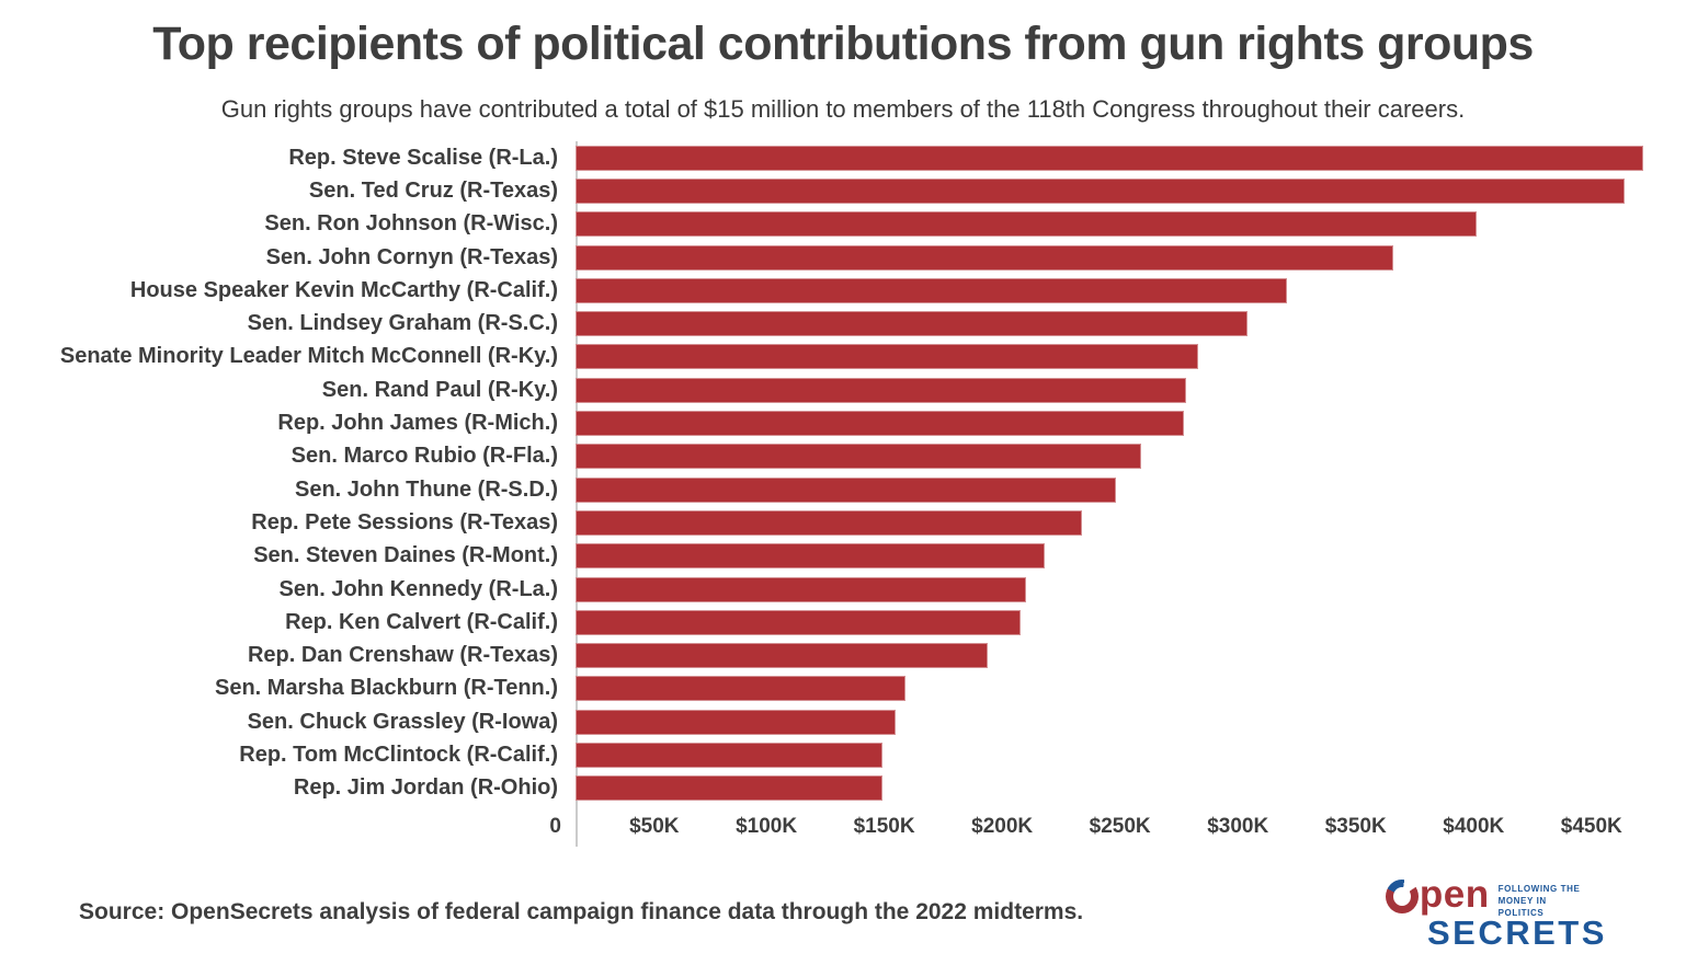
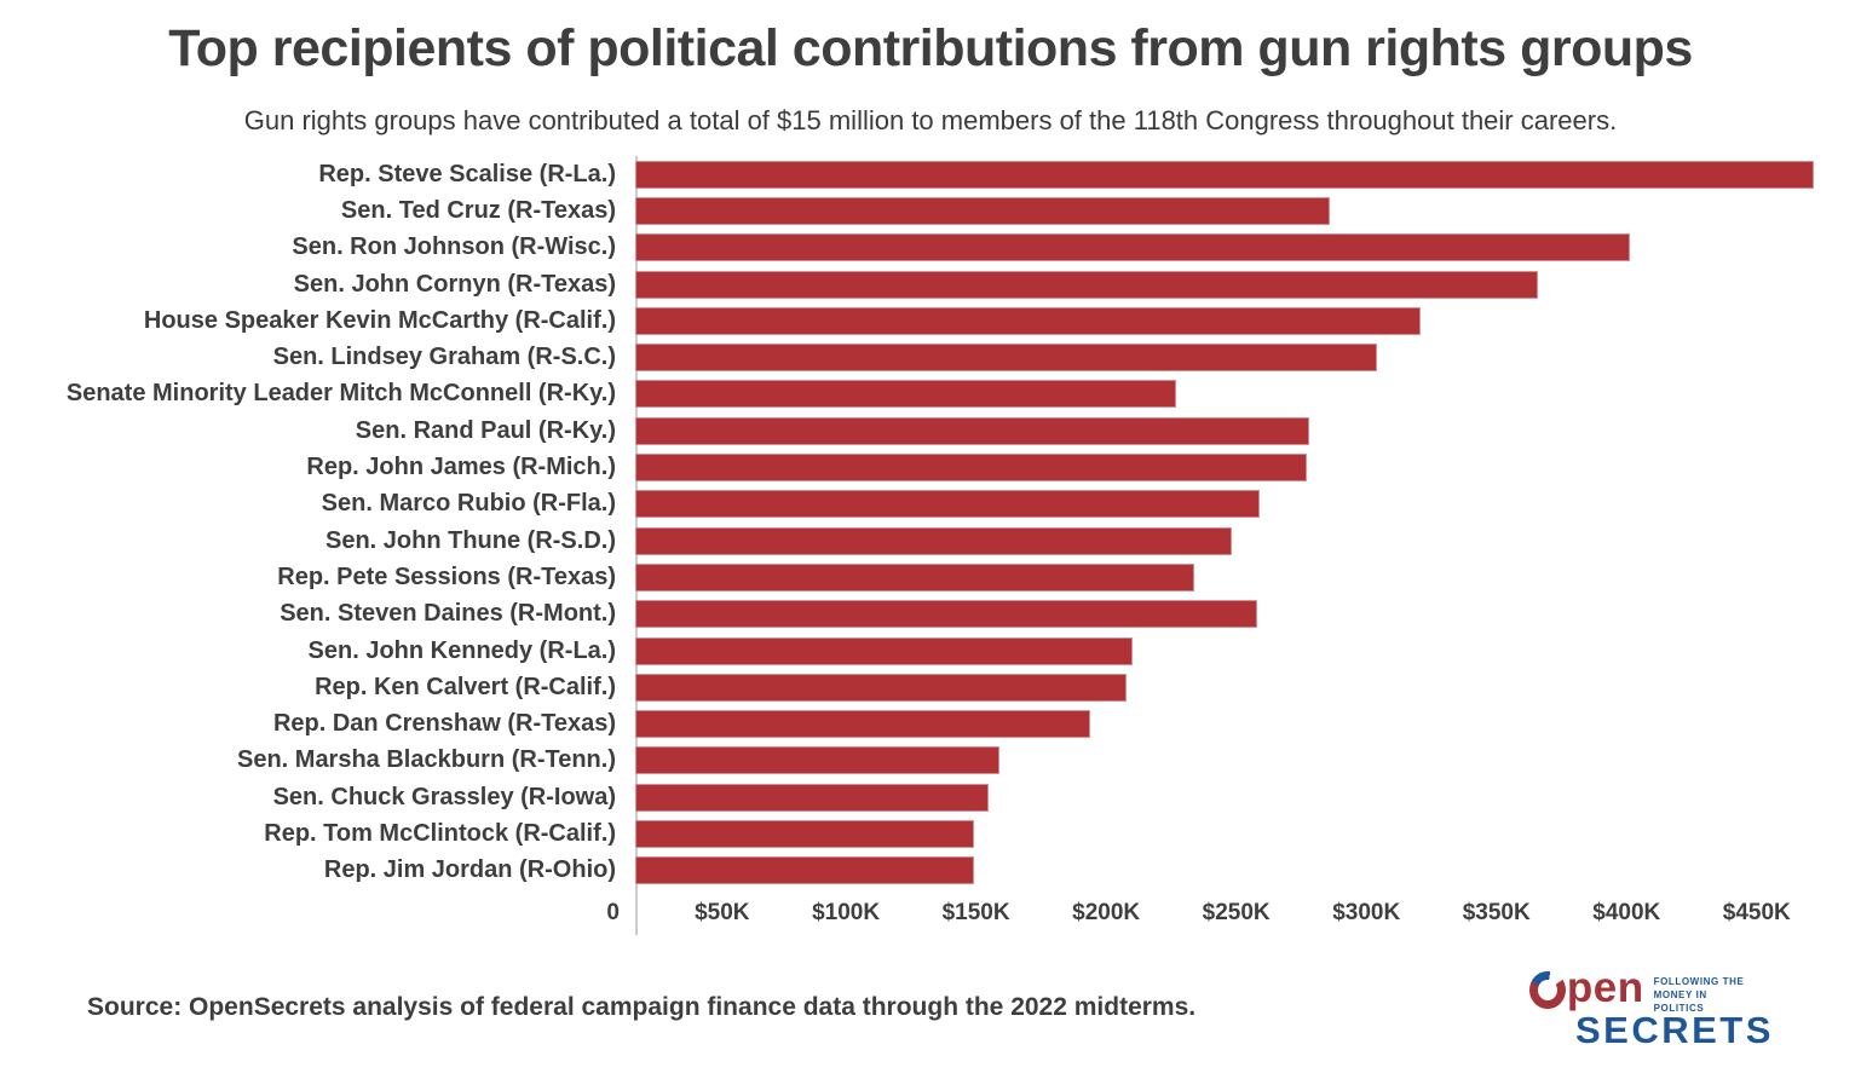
Sen. Ted Cruz (R-Texas): $445K -> $267K
Senate Minority Leader Mitch McConnell (R-Ky.): $264K -> $208K
Sen. Steven Daines (R-Mont.): $199K -> $239K
